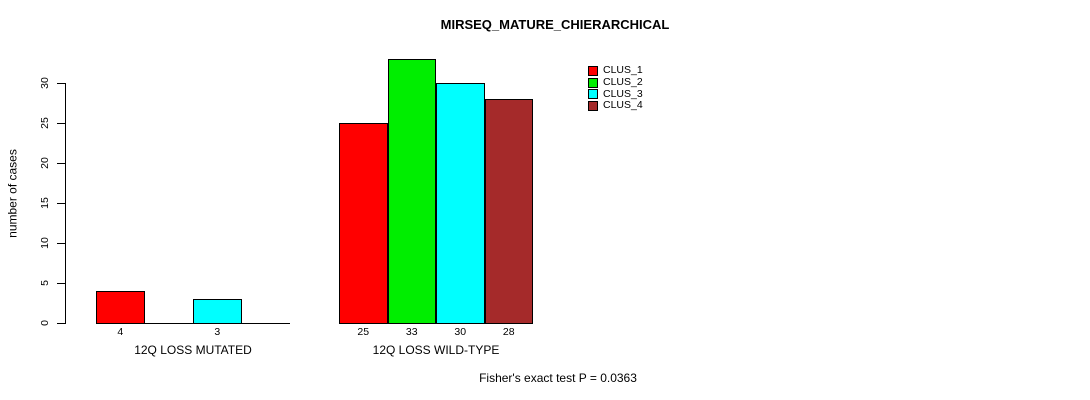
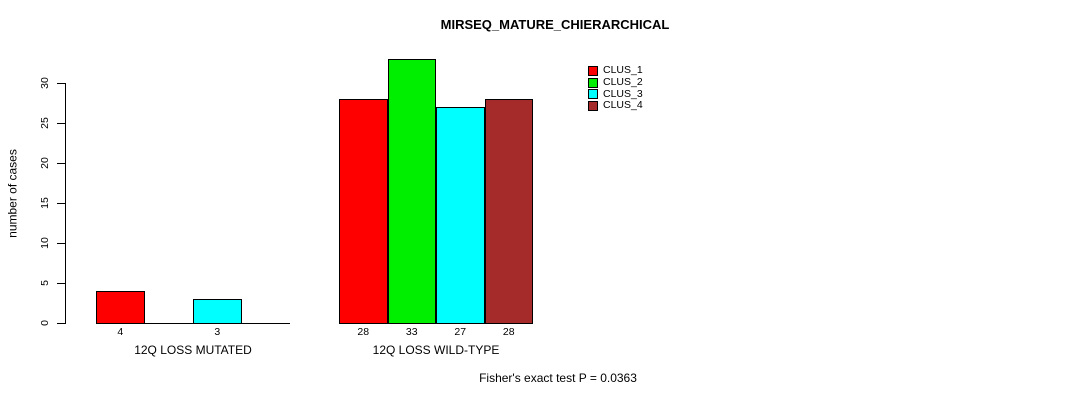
CLUS_1/12Q LOSS WILD-TYPE: 25 -> 28
CLUS_3/12Q LOSS WILD-TYPE: 30 -> 27
